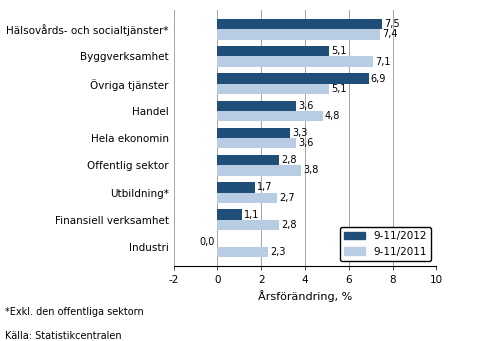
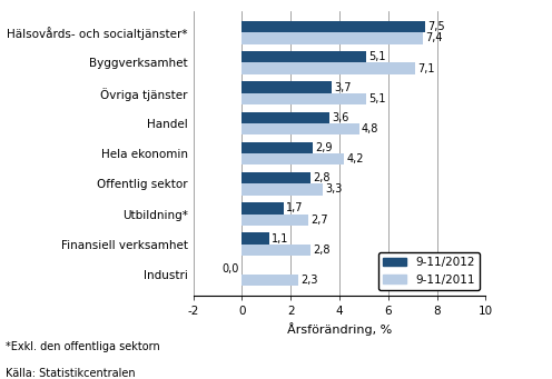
9-11/2012/Övriga tjänster: 6,9 -> 3,7
9-11/2012/Hela ekonomin: 3,3 -> 2,9
9-11/2011/Hela ekonomin: 3,6 -> 4,2
9-11/2011/Offentlig sektor: 3,8 -> 3,3
